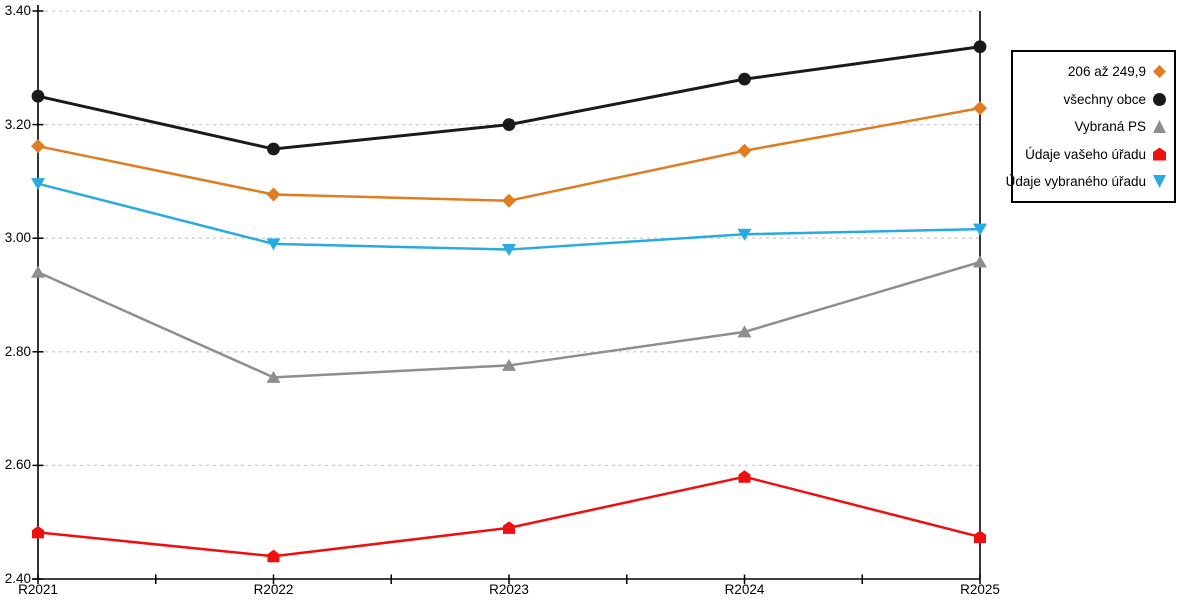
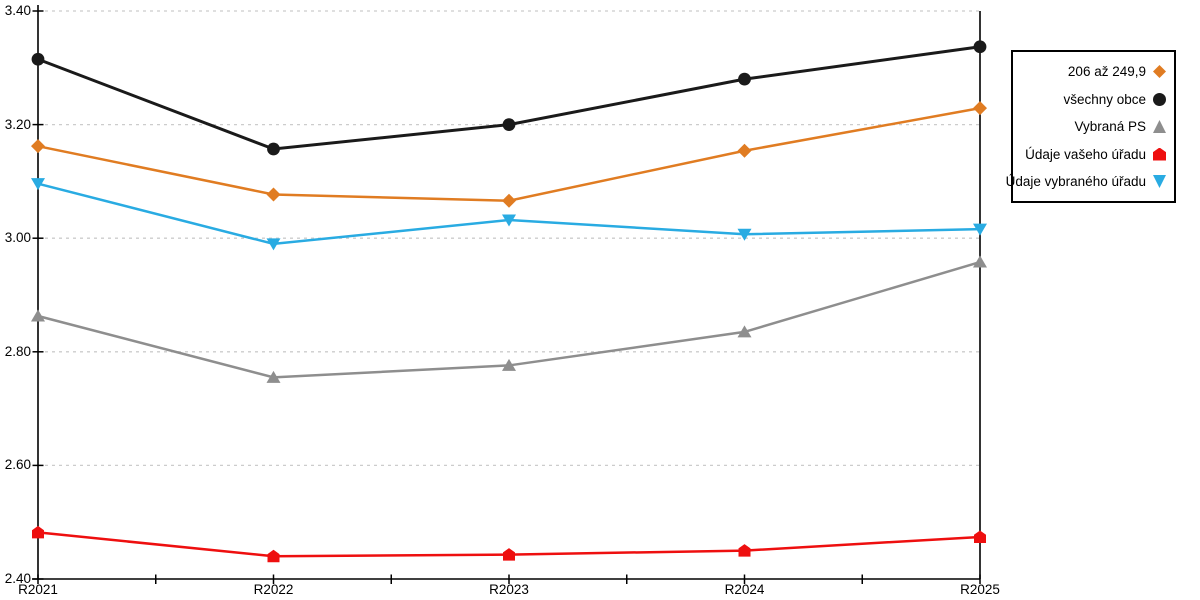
všechny obce/R2021: 3.25 -> 3.31
Vybraná PS/R2021: 2.94 -> 2.86
Údaje vašeho úřadu/R2023: 2.49 -> 2.44
Údaje vybraného úřadu/R2023: 2.98 -> 3.03
Údaje vašeho úřadu/R2024: 2.58 -> 2.45
